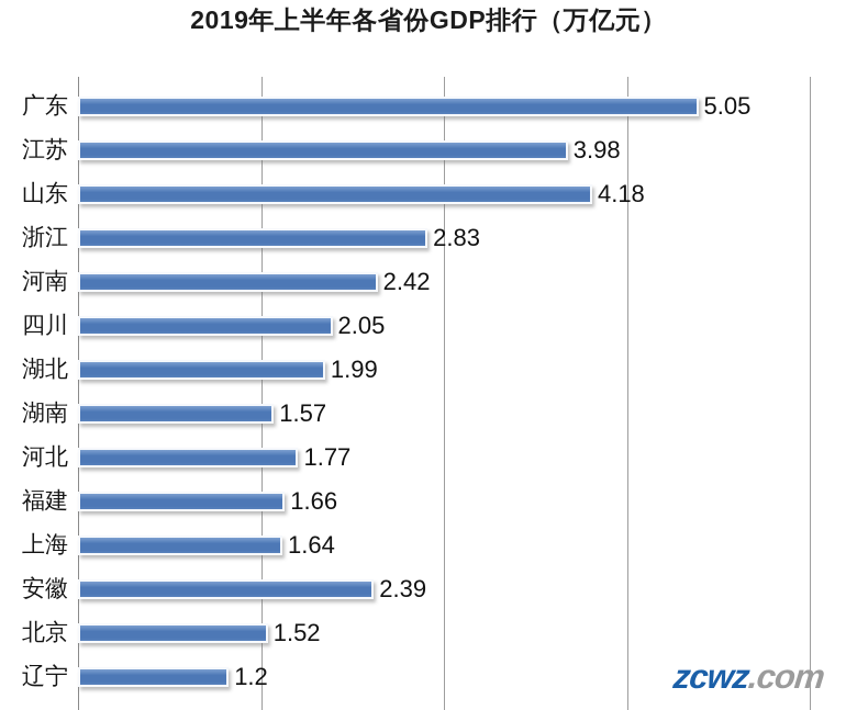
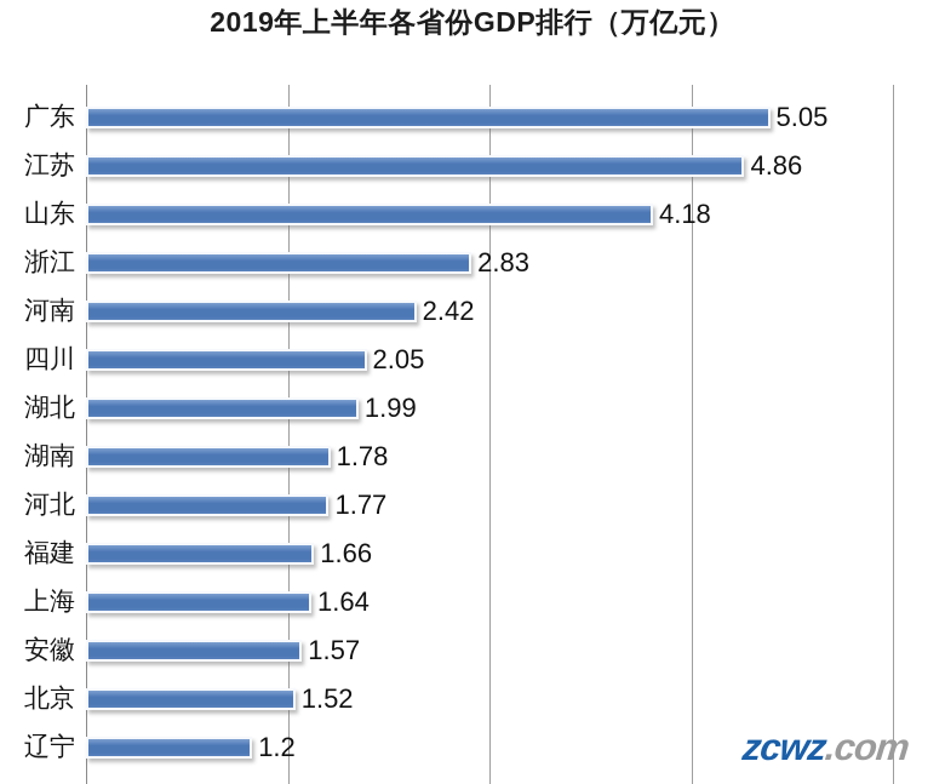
江苏: 3.98 -> 4.86
湖南: 1.57 -> 1.78
安徽: 2.39 -> 1.57
